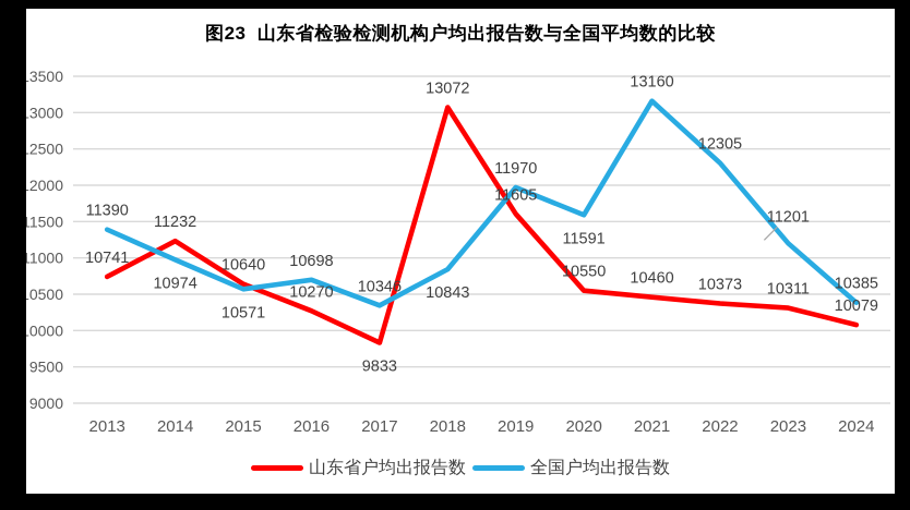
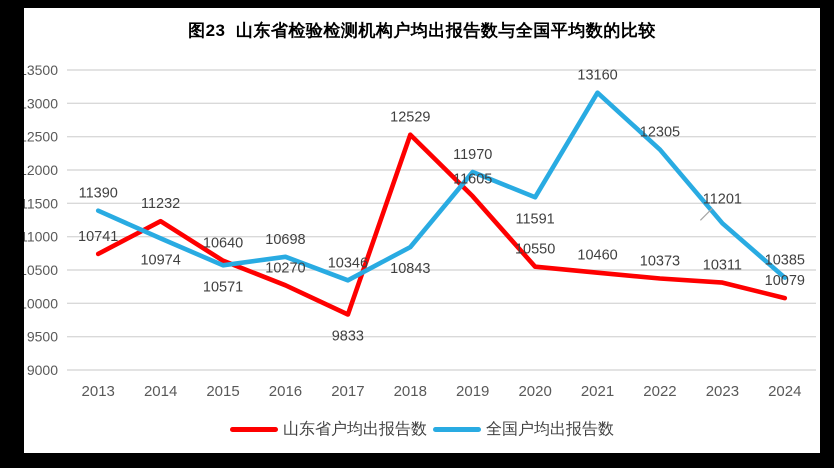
山东省户均出报告数/2018: 13072 -> 12529
